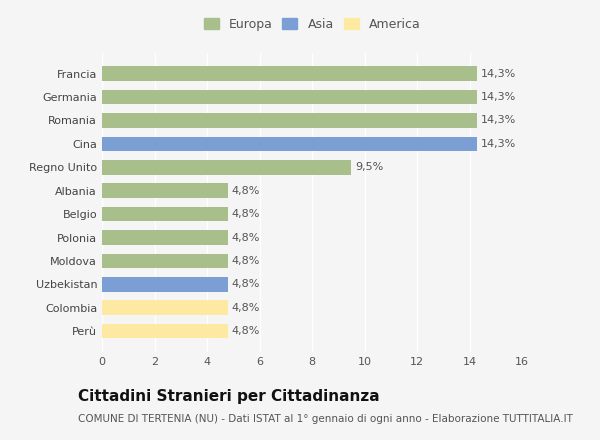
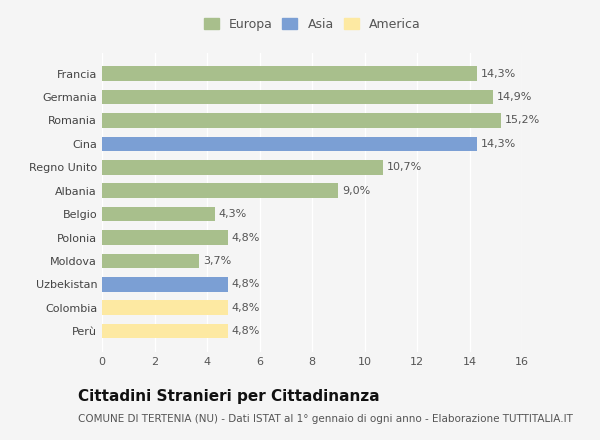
Germania: 14,3% -> 14,9%
Romania: 14,3% -> 15,2%
Regno Unito: 9,5% -> 10,7%
Albania: 4,8% -> 9,0%
Belgio: 4,8% -> 4,3%
Moldova: 4,8% -> 3,7%
